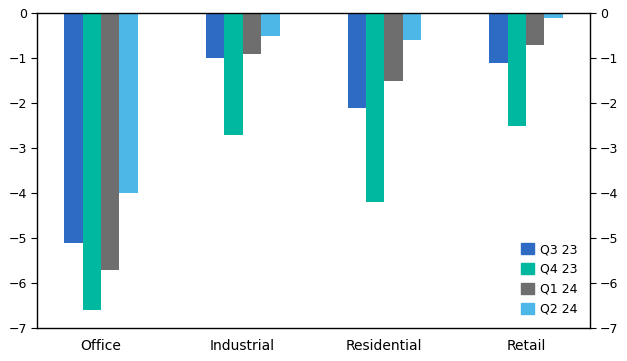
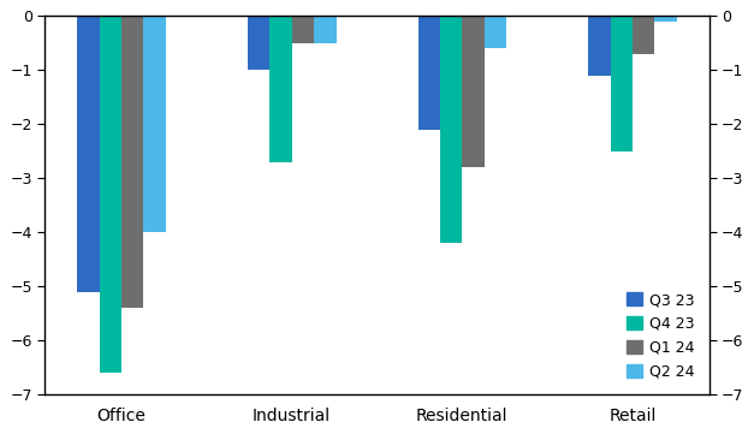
Q1 24/Office: -5.7 -> -5.4
Q1 24/Industrial: -0.9 -> -0.5
Q1 24/Residential: -1.5 -> -2.8
